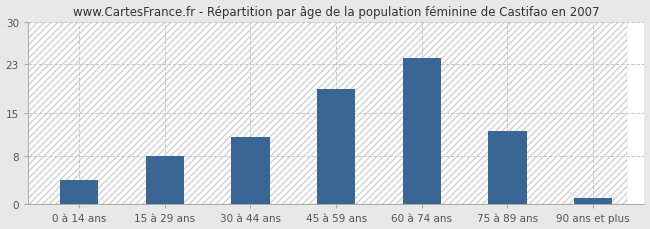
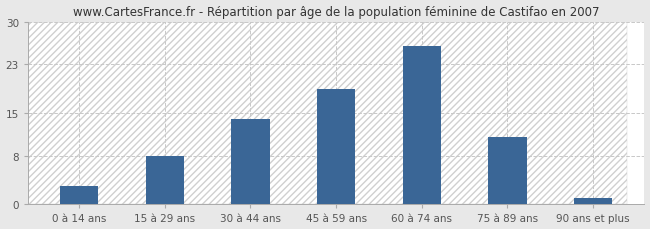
0 à 14 ans: 4 -> 3
30 à 44 ans: 11 -> 14
60 à 74 ans: 24 -> 26
75 à 89 ans: 12 -> 11
